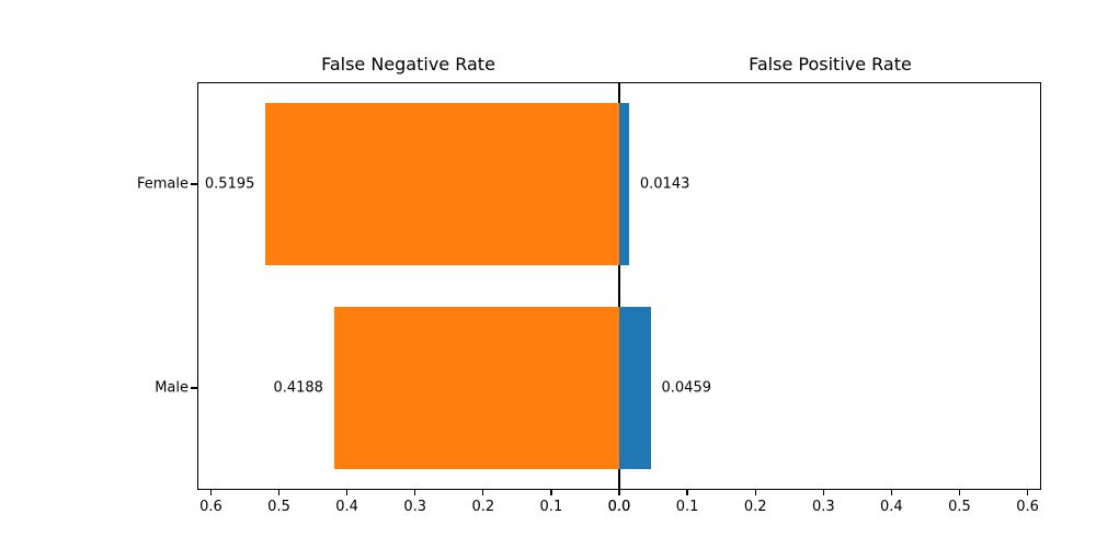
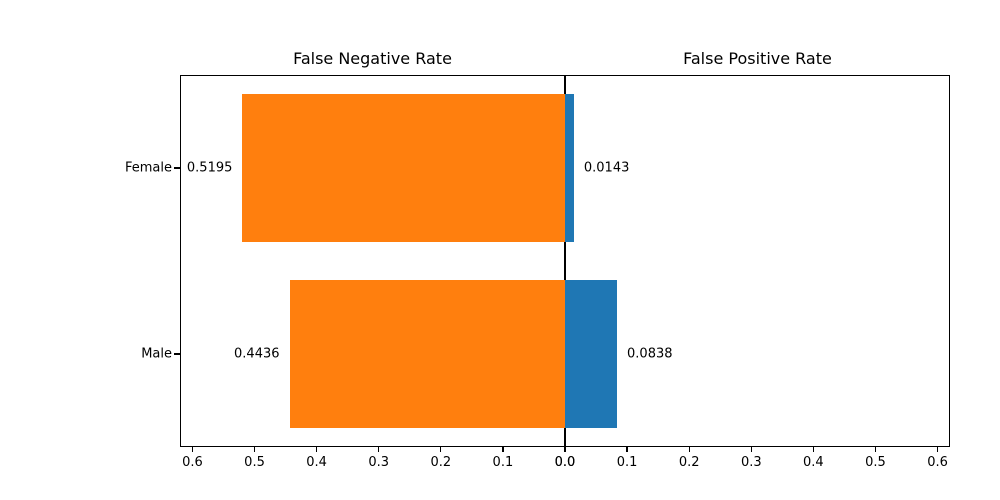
False Negative Rate/Male: 0.4188 -> 0.4436
False Positive Rate/Male: 0.0459 -> 0.0838
